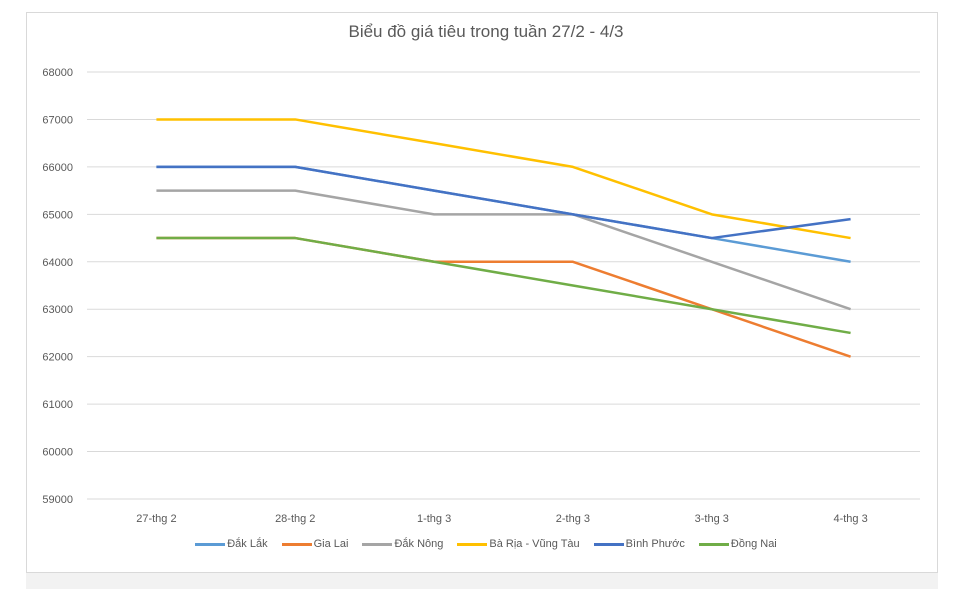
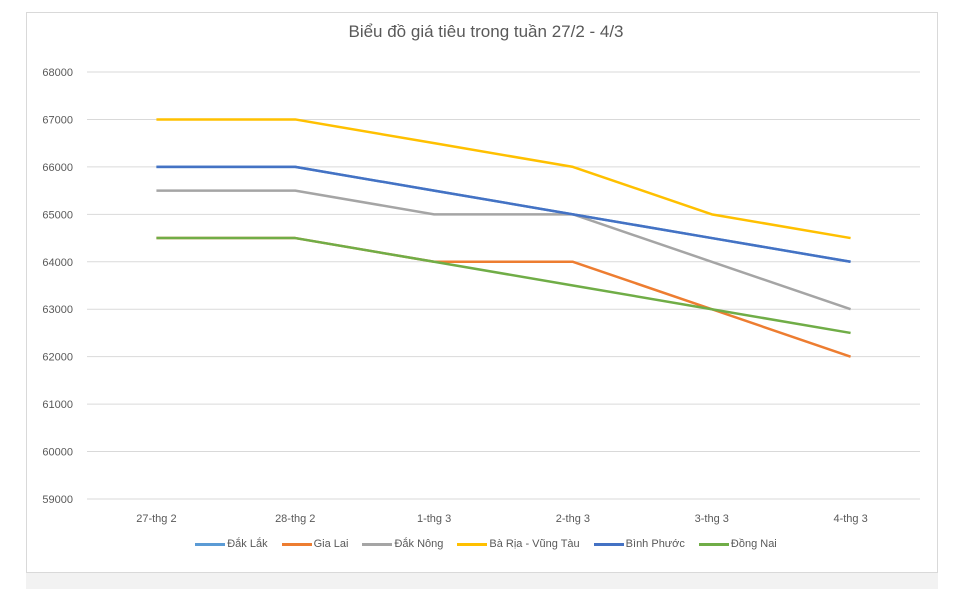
Bình Phước/4-thg 3: 64900 -> 64000
